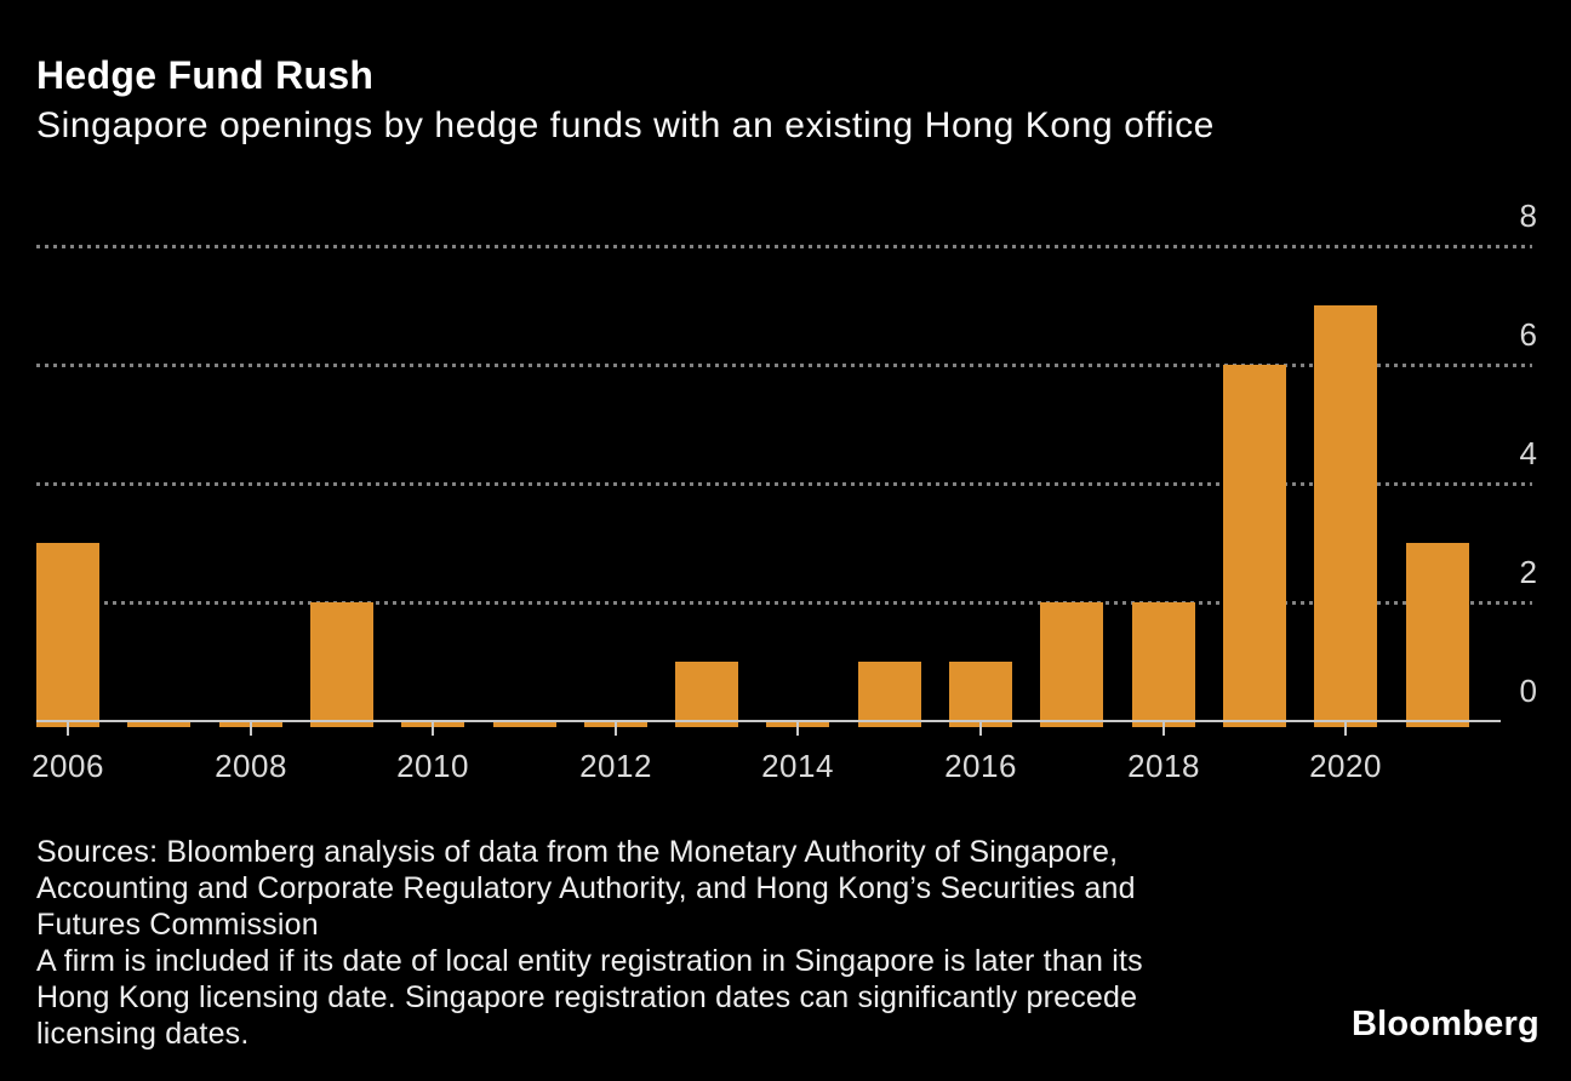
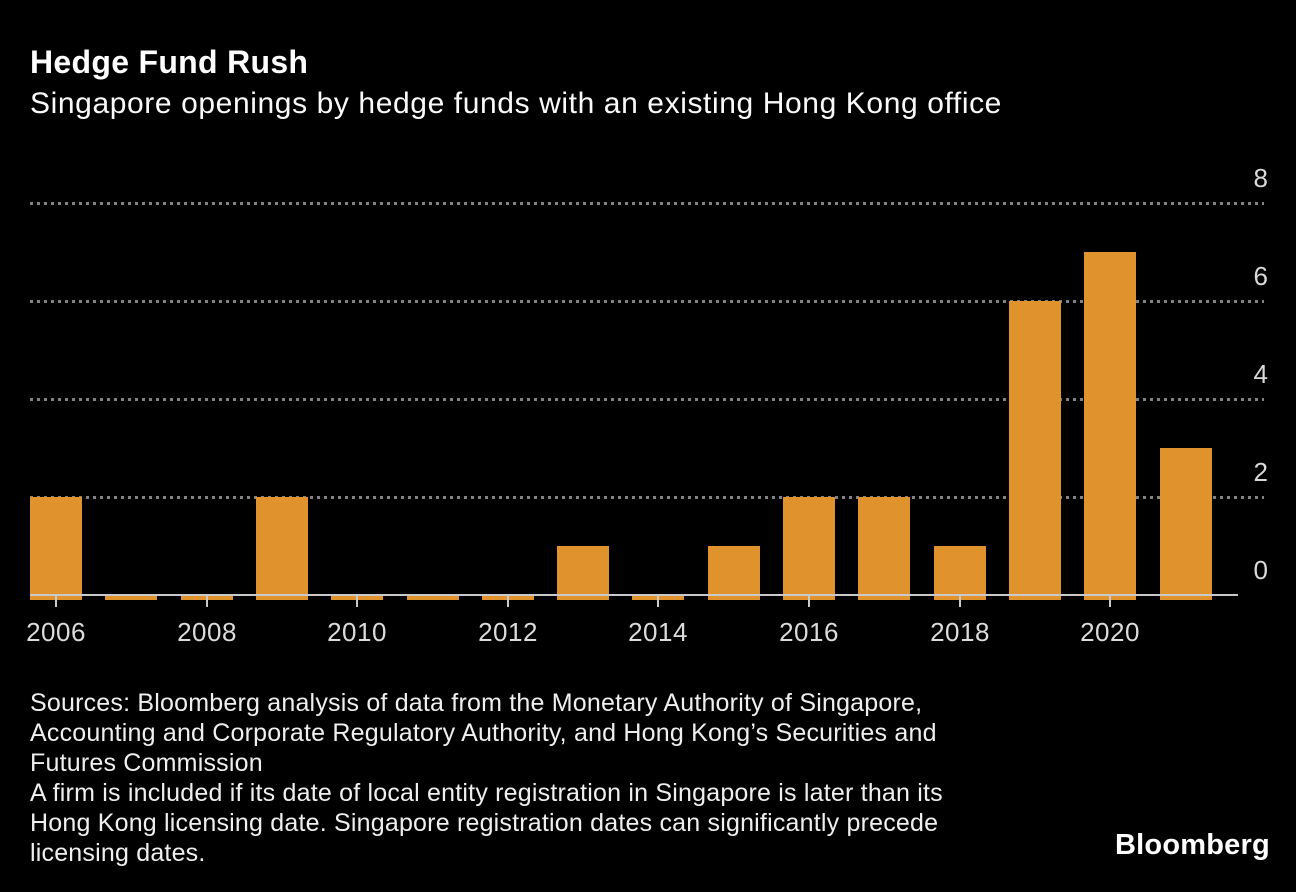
2006: 3 -> 2
2016: 1 -> 2
2018: 2 -> 1
